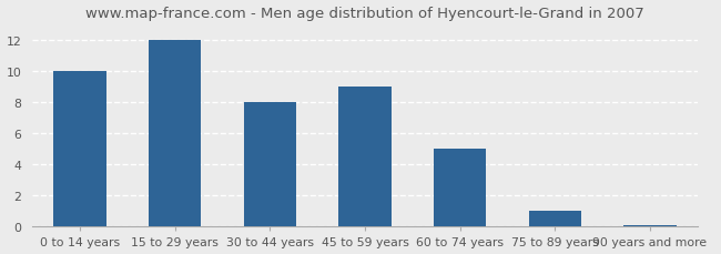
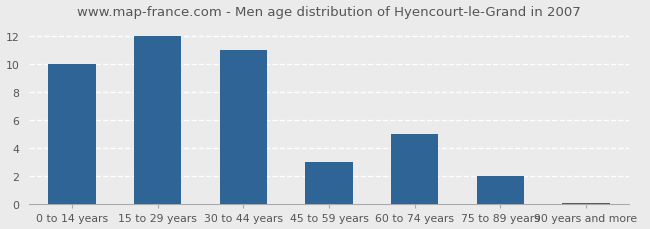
30 to 44 years: 8.0 -> 11.0
45 to 59 years: 9.0 -> 3.0
75 to 89 years: 1.0 -> 2.0
